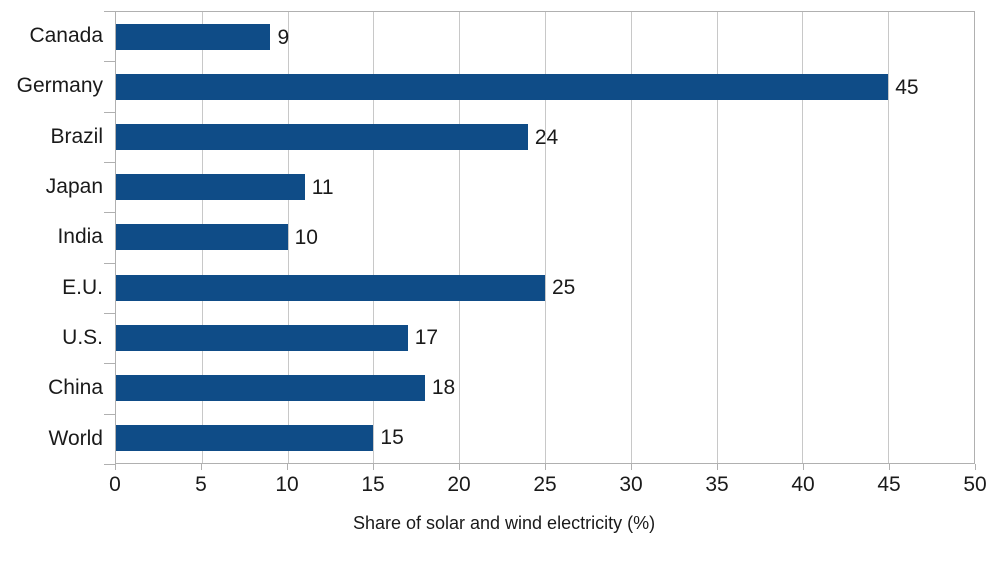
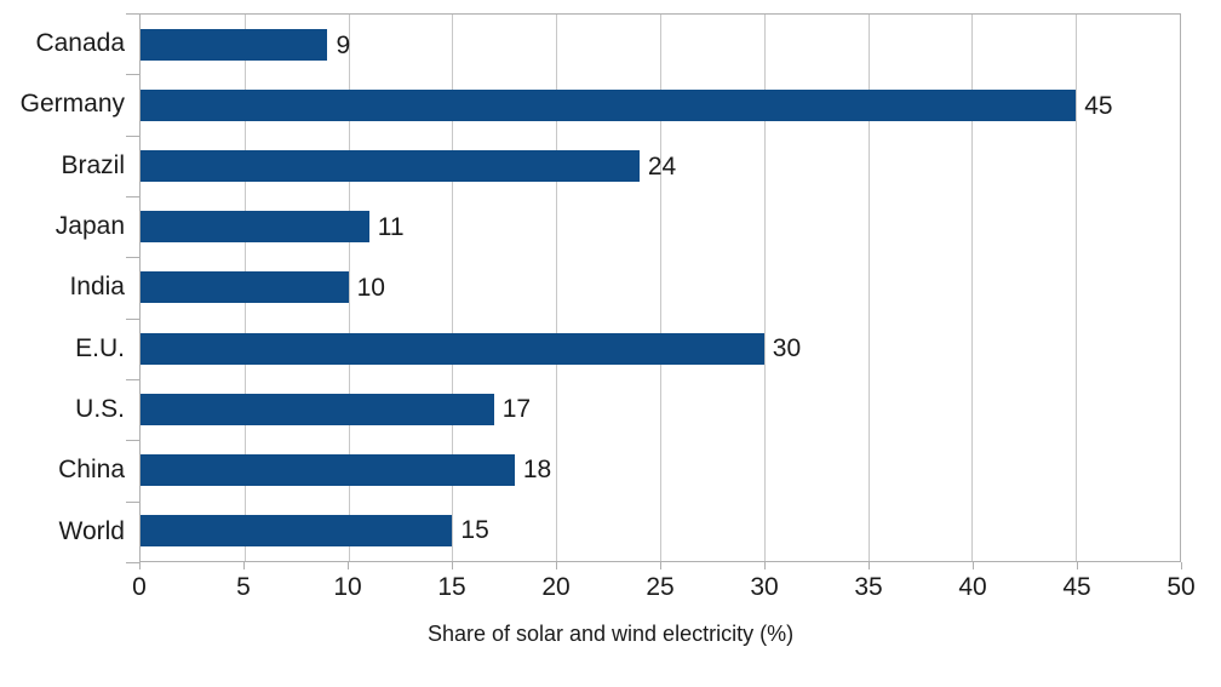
E.U.: 25 -> 30
